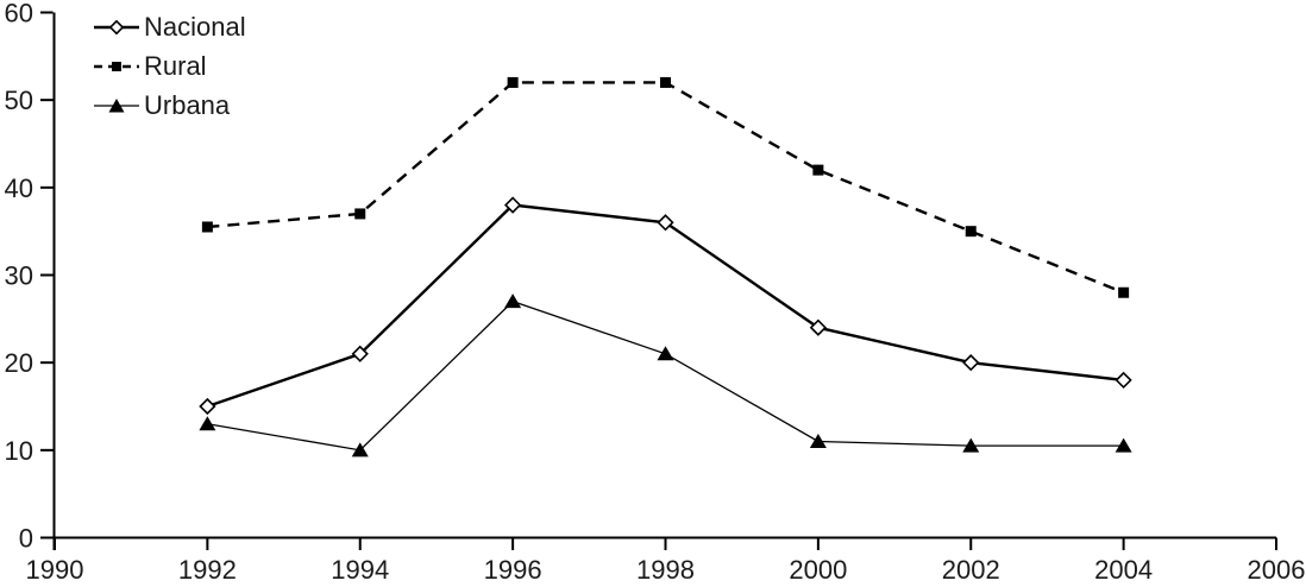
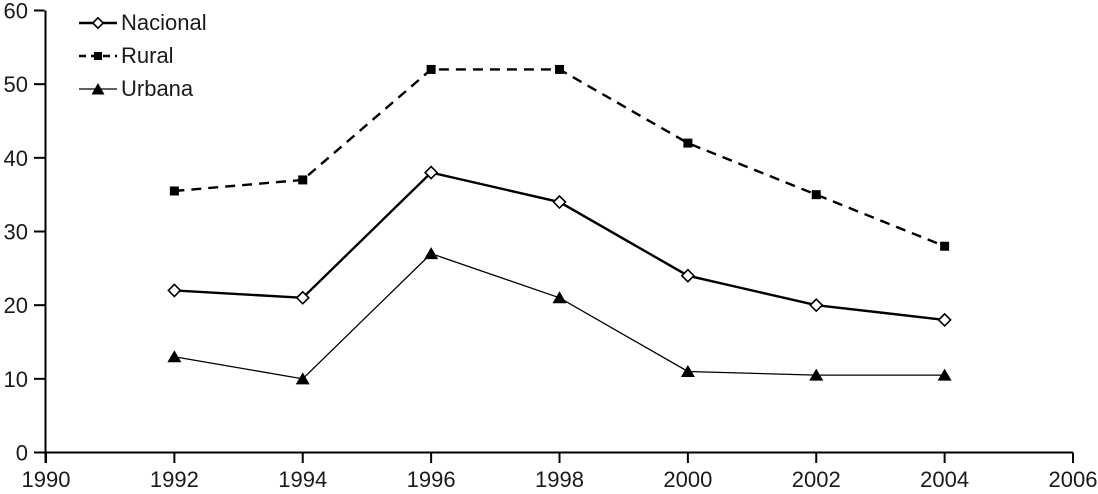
Nacional/1992: 15 -> 22
Nacional/1998: 36 -> 34
